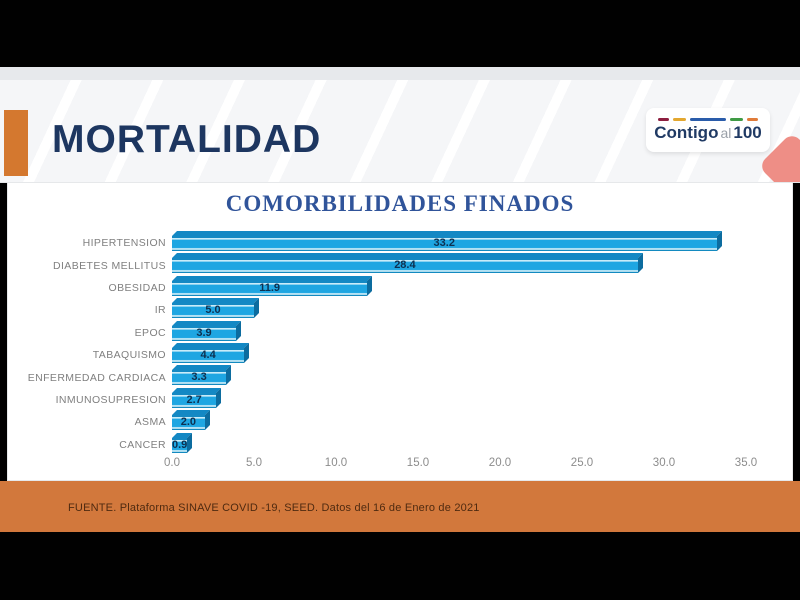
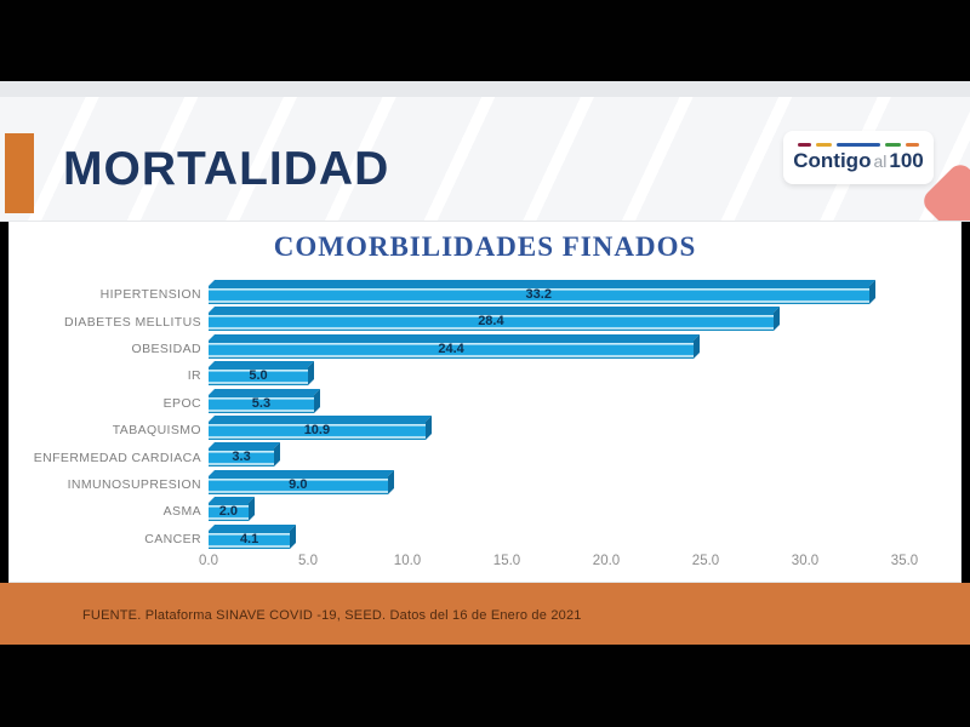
OBESIDAD: 11.9 -> 24.4
EPOC: 3.9 -> 5.3
TABAQUISMO: 4.4 -> 10.9
INMUNOSUPRESION: 2.7 -> 9.0
CANCER: 0.9 -> 4.1
